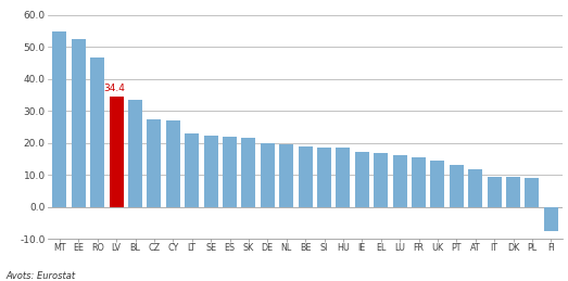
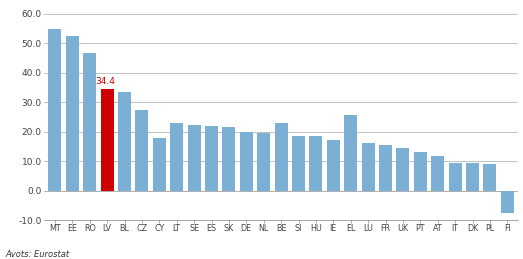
CY: 27.0 -> 18.0
BE: 18.8 -> 23.0
EL: 16.7 -> 25.5
